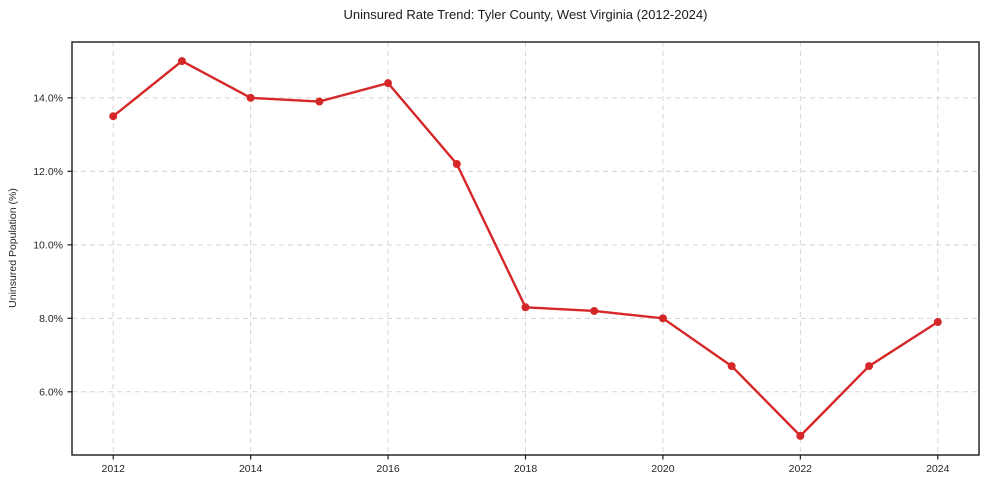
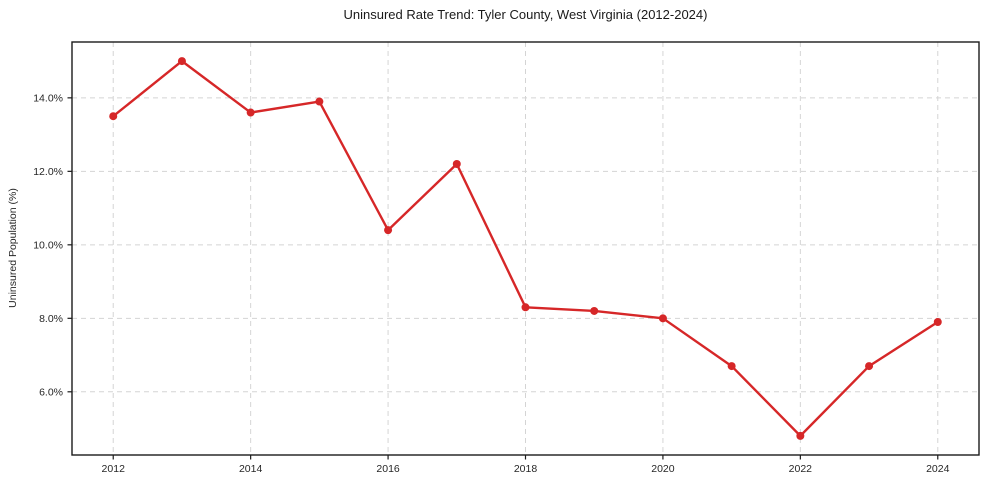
2014: 14.0% -> 13.6%
2016: 14.4% -> 10.4%
